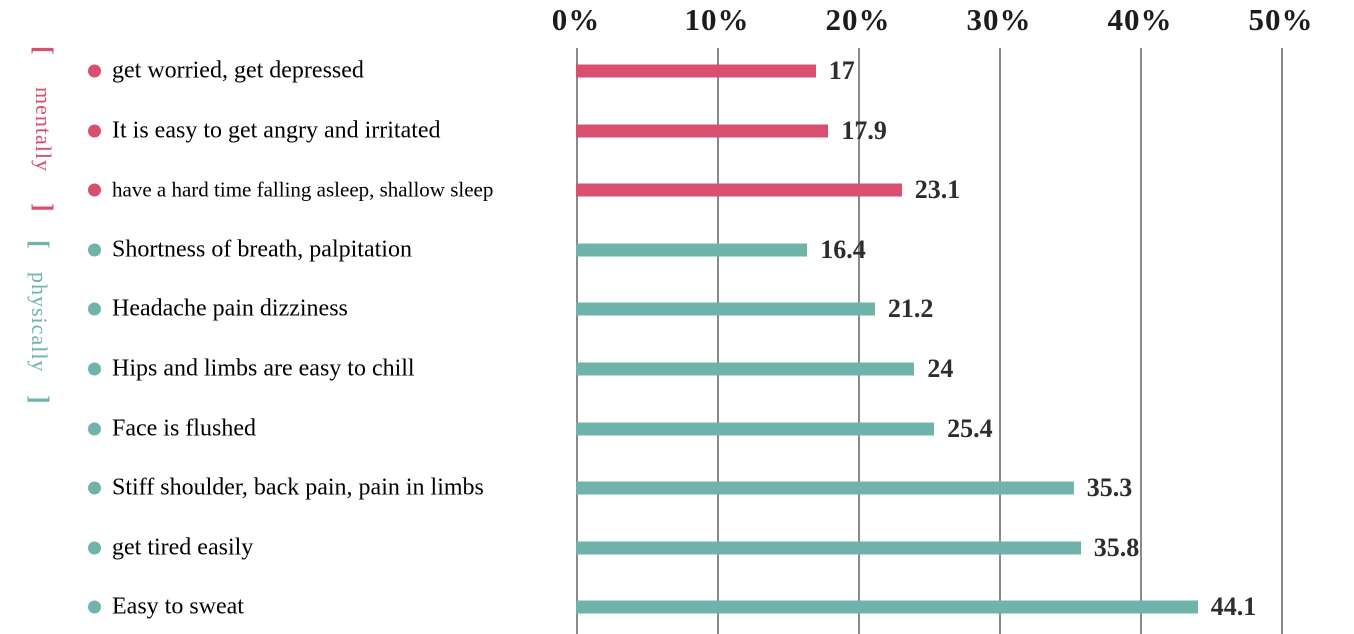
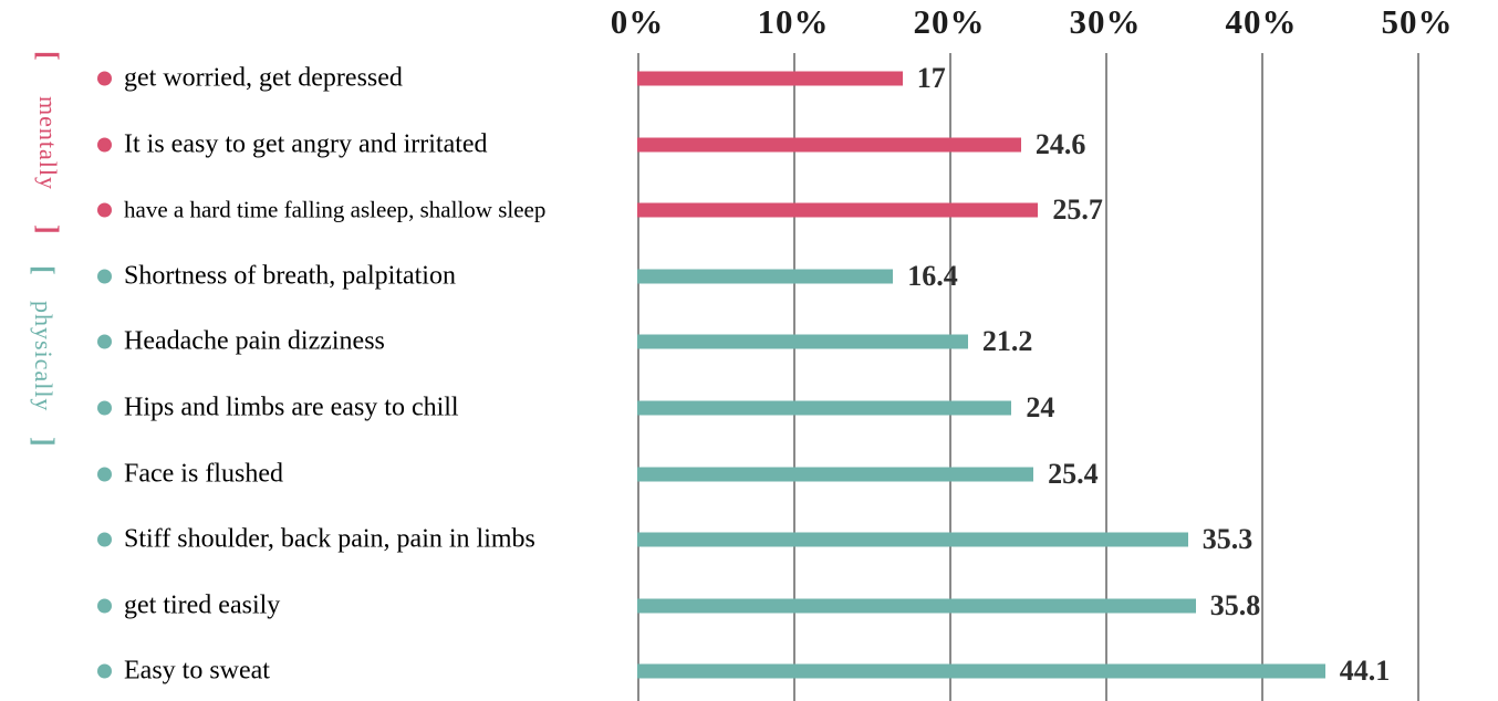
It is easy to get angry and irritated: 17.9 -> 24.6
have a hard time falling asleep, shallow sleep: 23.1 -> 25.7
